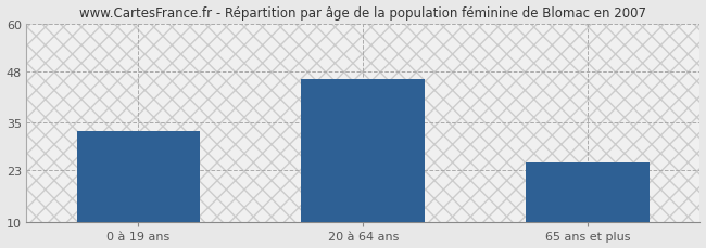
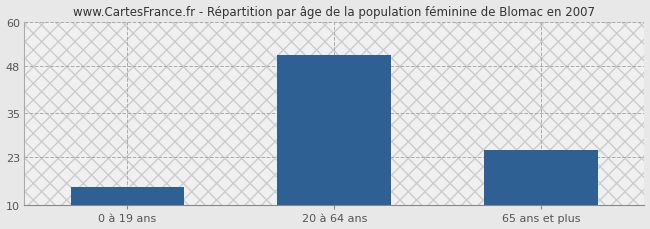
0 à 19 ans: 33 -> 15
20 à 64 ans: 46 -> 51
